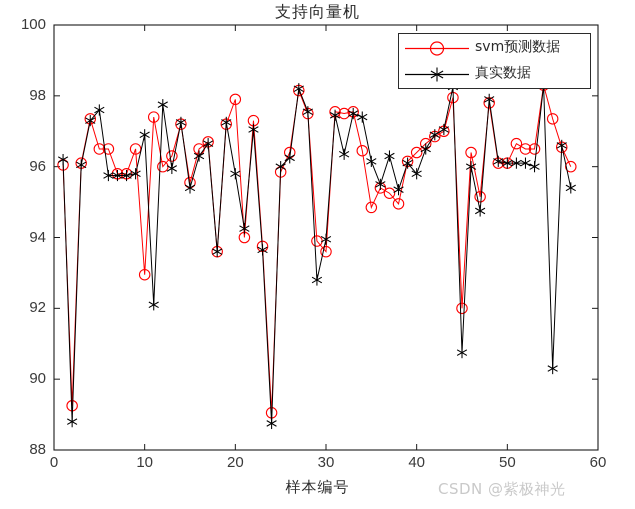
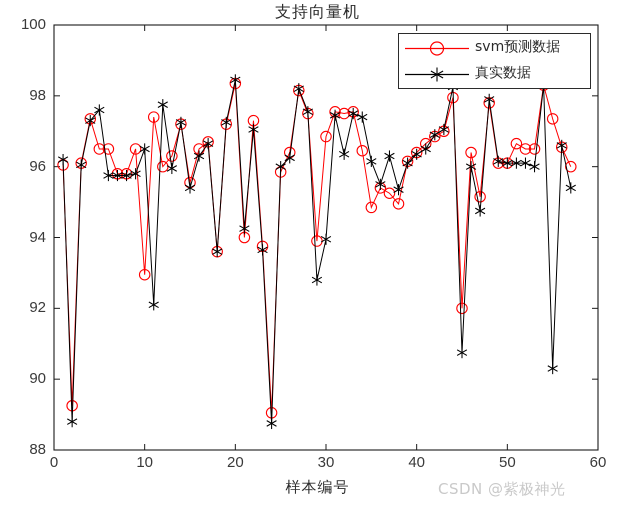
真实数据/10: 96.9 -> 96.5
svm预测数据/20: 97.9 -> 98.3
真实数据/20: 95.8 -> 98.5
svm预测数据/30: 93.6 -> 96.8
真实数据/40: 95.8 -> 96.3
